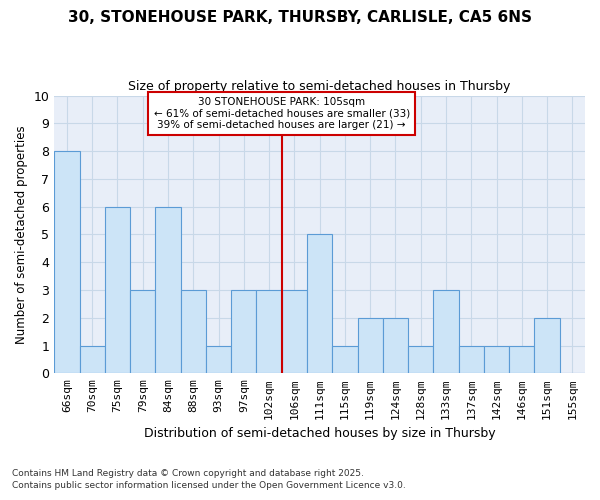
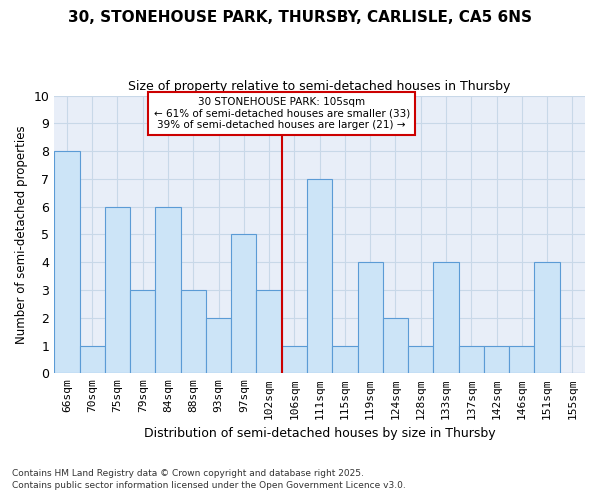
93sqm: 1 -> 2
97sqm: 3 -> 5
106sqm: 3 -> 1
111sqm: 5 -> 7
119sqm: 2 -> 4
133sqm: 3 -> 4
151sqm: 2 -> 4
